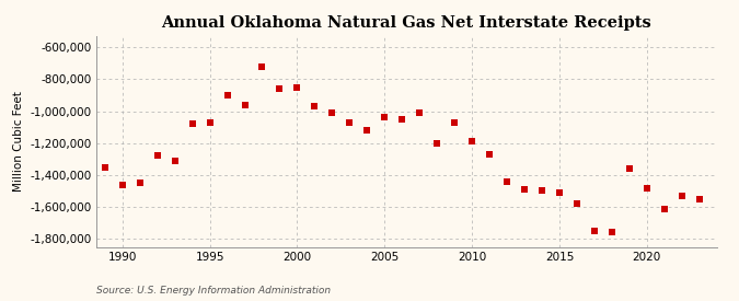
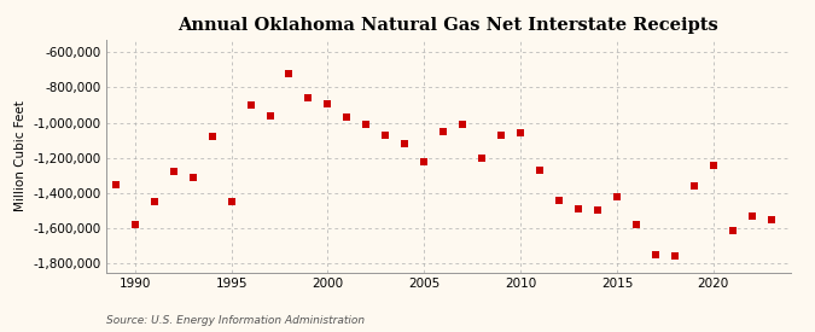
1990: -1,460,000 -> -1,580,000
1995: -1,070,000 -> -1,450,000
2000: -850,000 -> -890,000
2005: -1,040,000 -> -1,220,000
2010: -1,190,000 -> -1,060,000
2015: -1,510,000 -> -1,420,000
2020: -1,480,000 -> -1,240,000
